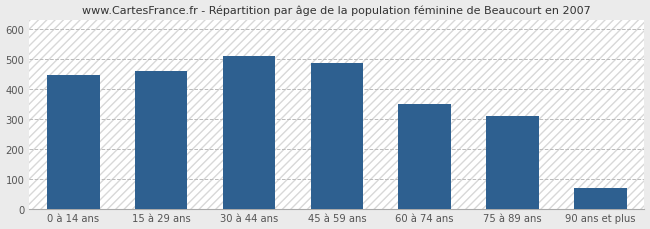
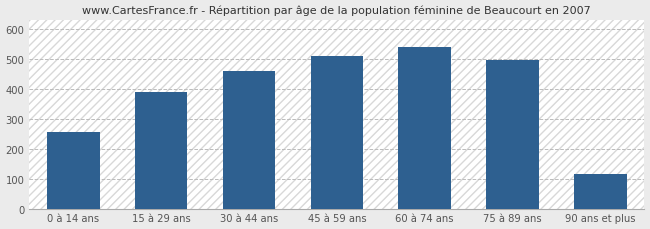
0 à 14 ans: 445 -> 255
15 à 29 ans: 460 -> 390
30 à 44 ans: 510 -> 460
45 à 59 ans: 485 -> 510
60 à 74 ans: 350 -> 540
75 à 89 ans: 308 -> 495
90 ans et plus: 70 -> 115
